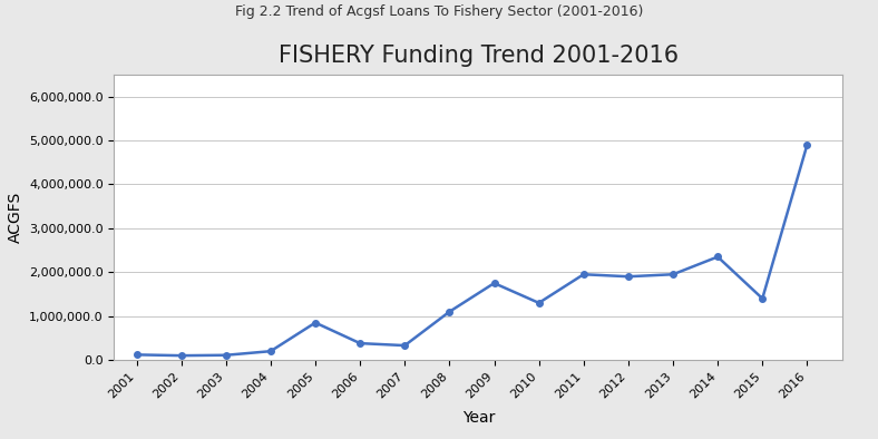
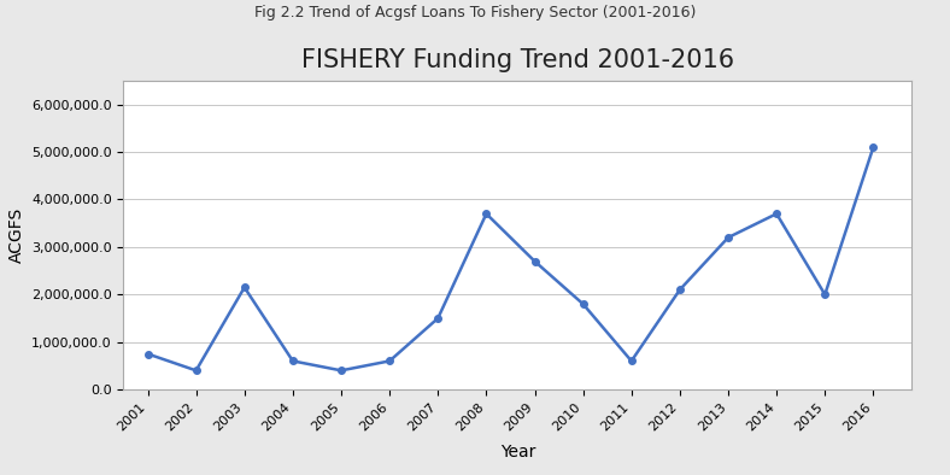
2001: 120,000 -> 750,000
2002: 100,000 -> 400,000
2003: 110,000 -> 2,150,000
2004: 200,000 -> 600,000
2005: 850,000 -> 400,000
2006: 380,000 -> 600,000
2007: 330,000 -> 1,500,000
2008: 1,100,000 -> 3,700,000
2009: 1,750,000 -> 2,700,000
2010: 1,300,000 -> 1,800,000
2011: 1,950,000 -> 600,000
2012: 1,900,000 -> 2,100,000
2013: 1,950,000 -> 3,200,000
2014: 2,350,000 -> 3,700,000
2015: 1,400,000 -> 2,000,000
2016: 4,900,000 -> 5,100,000
